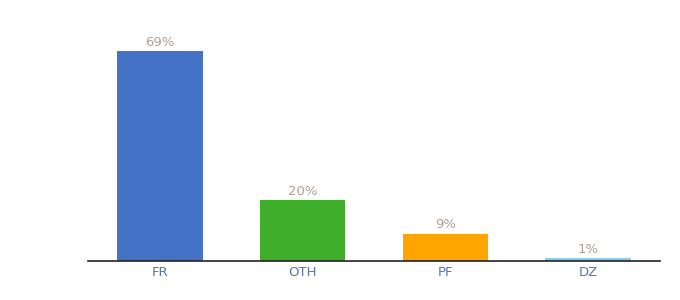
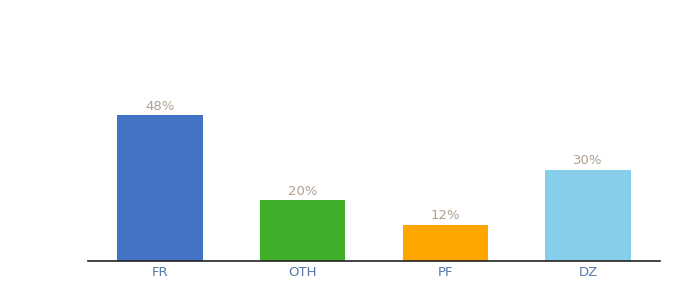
FR: 69% -> 48%
PF: 9% -> 12%
DZ: 1% -> 30%
